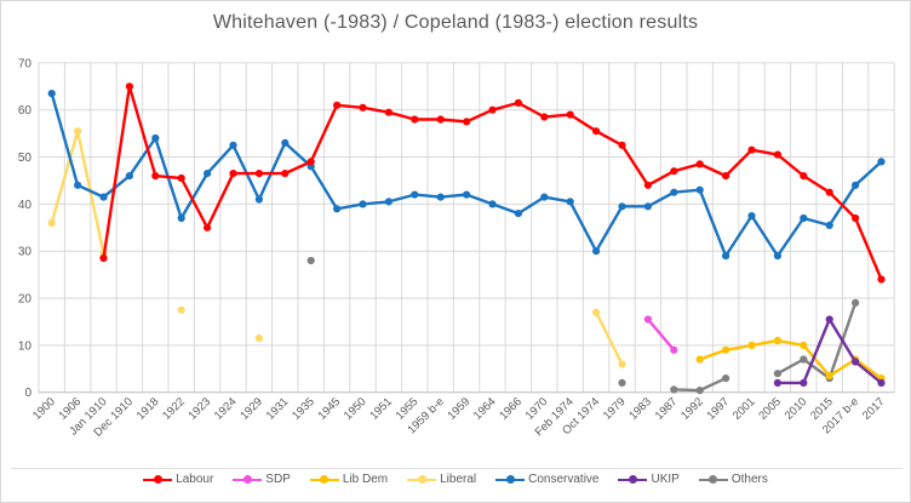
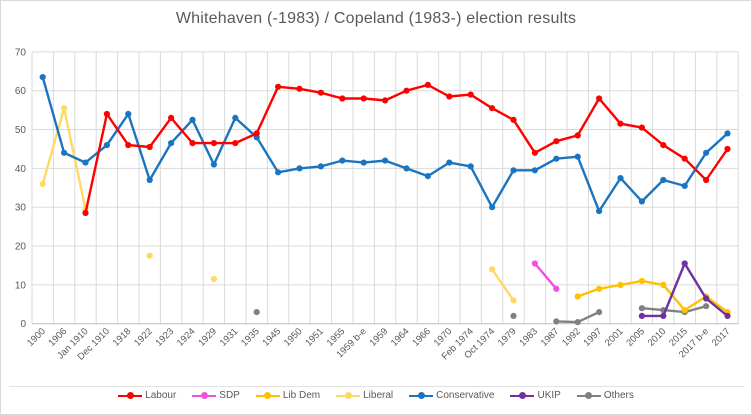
Labour/Dec 1910: 65 -> 54
Labour/1923: 35 -> 53
Others/1935: 28 -> 3
Liberal/Oct 1974: 17 -> 14
Labour/1997: 46 -> 58
Conservative/2005: 29 -> 32
Others/2010: 7 -> 4
Others/2017 b-e: 19 -> 4
Labour/2017: 24 -> 45
